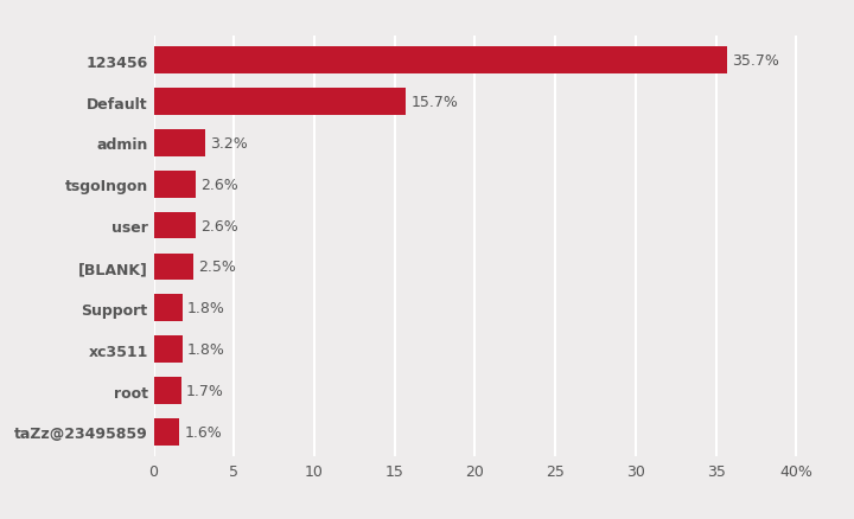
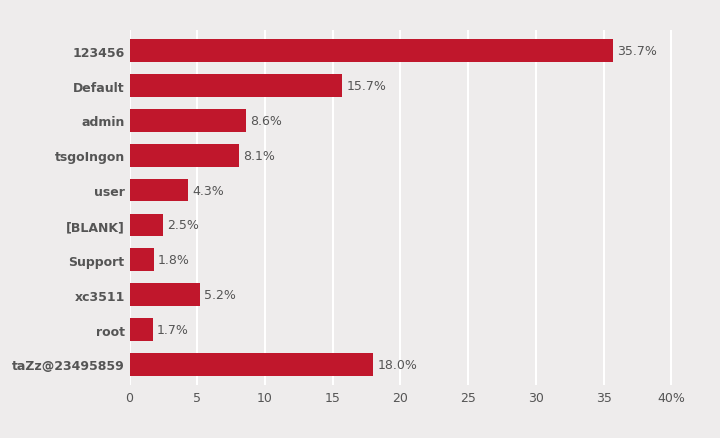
admin: 3.2% -> 8.6%
tsgoIngon: 2.6% -> 8.1%
user: 2.6% -> 4.3%
xc3511: 1.8% -> 5.2%
taZz@23495859: 1.6% -> 18.0%
